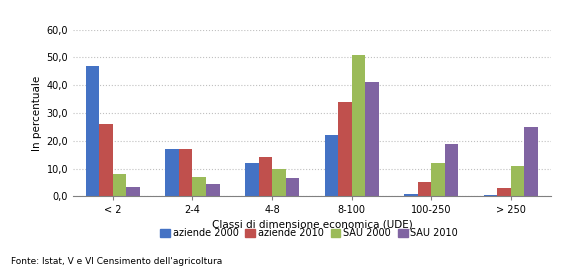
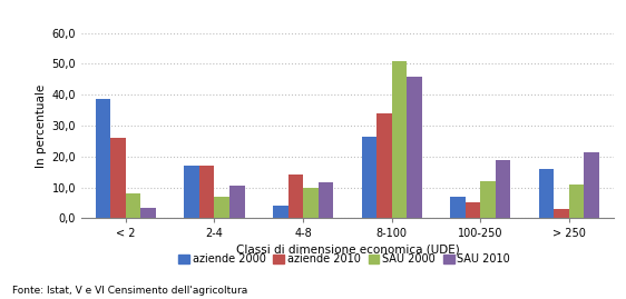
aziende 2000/< 2: 47,0 -> 38,5
SAU 2010/2-4: 4,5 -> 10,5
aziende 2000/4-8: 12,0 -> 4,0
SAU 2010/4-8: 6,5 -> 11,5
aziende 2000/8-100: 22,0 -> 26,5
SAU 2010/8-100: 41,0 -> 46,0
aziende 2000/100-250: 1,0 -> 7,0
aziende 2000/> 250: 0,5 -> 16,0
SAU 2010/> 250: 25,0 -> 21,5
